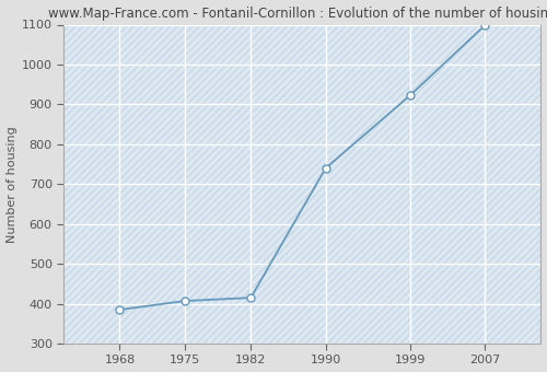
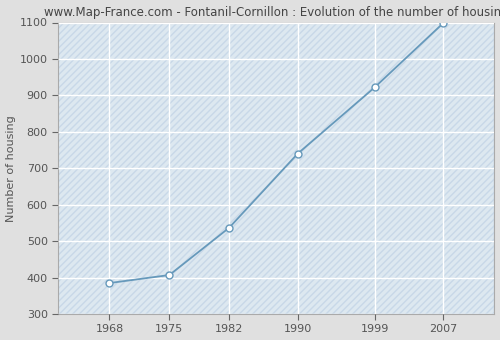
1982: 415 -> 537
